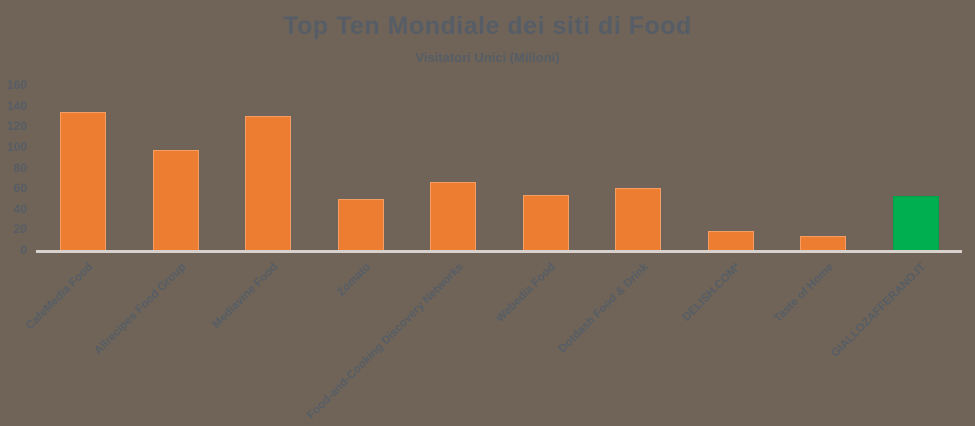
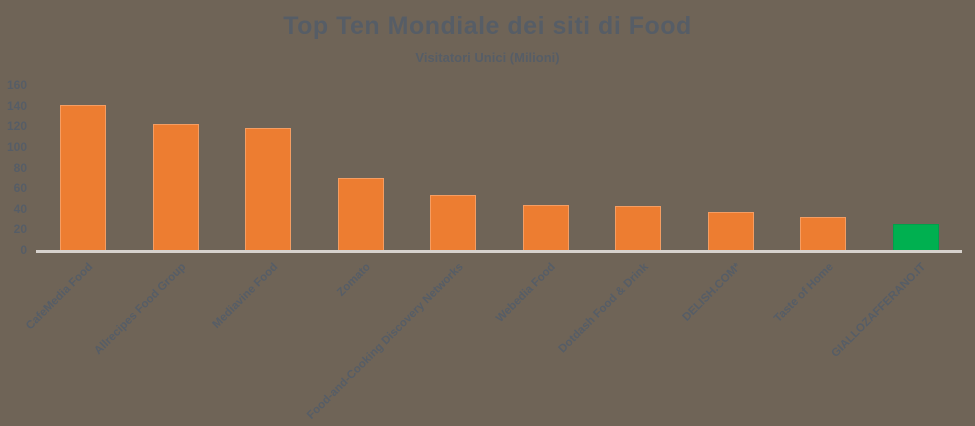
CafeMedia Food: 134 -> 141
Allrecipes Food Group: 97 -> 122
Mediavine Food: 130 -> 118
Zomato: 49 -> 70
Food-and-Cooking Discovery Networks: 66 -> 53
Webedia Food: 53 -> 44
Dotdash Food & Drink: 60 -> 43
DELISH.COM*: 18 -> 37
Taste of Home: 14 -> 32
GIALLOZAFFERANO.IT: 52 -> 25
